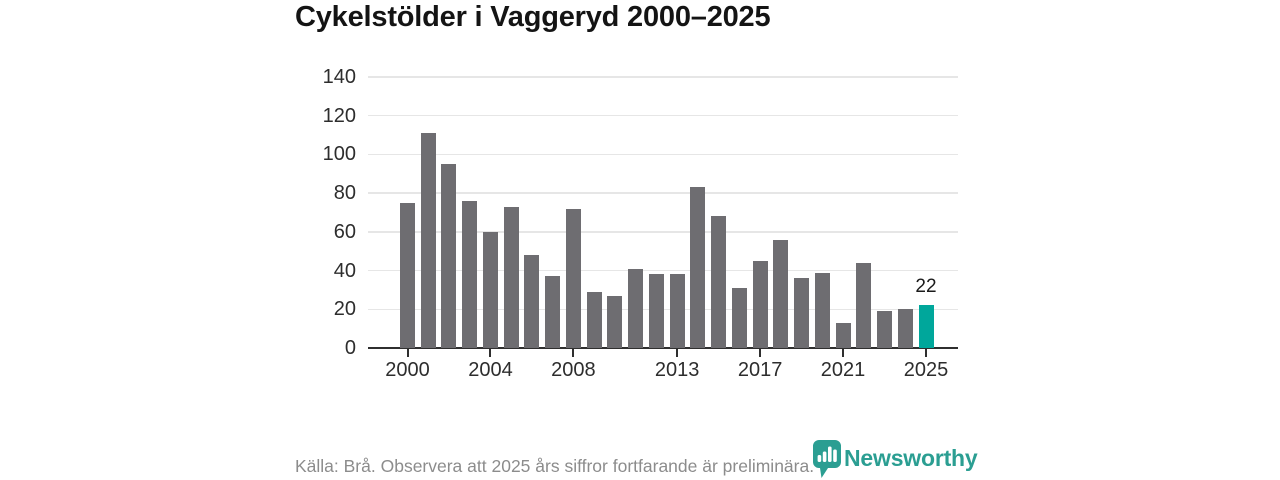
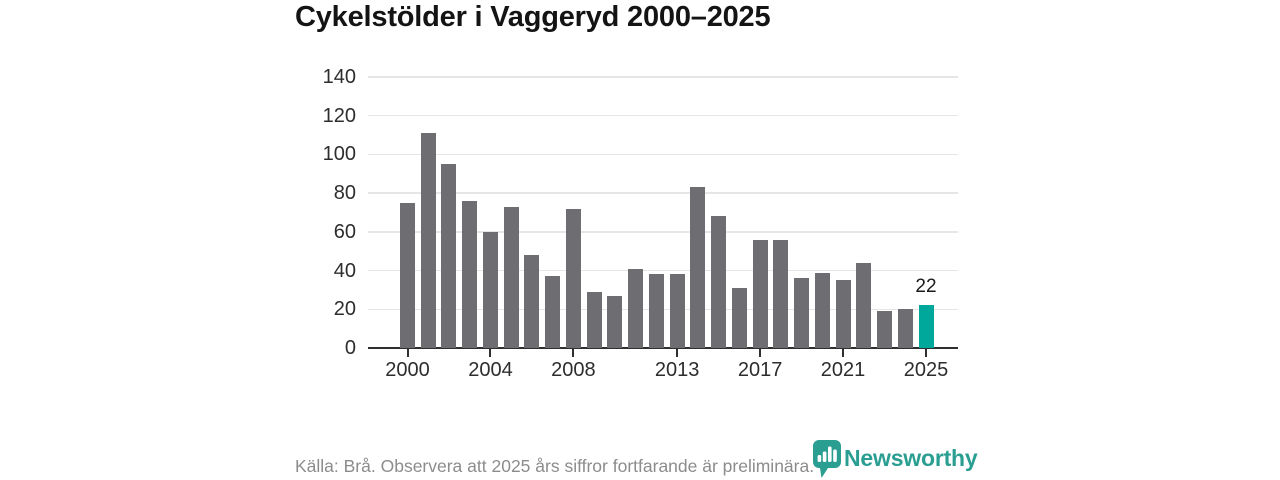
2017: 45 -> 56
2021: 13 -> 35
